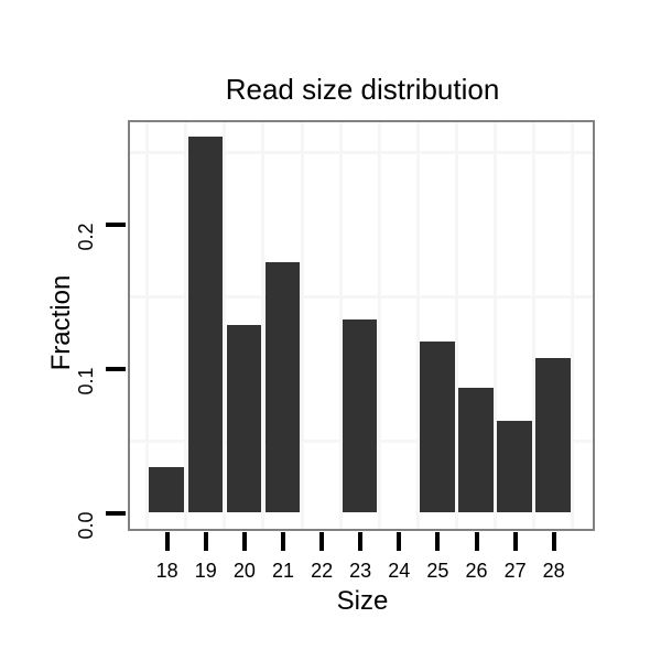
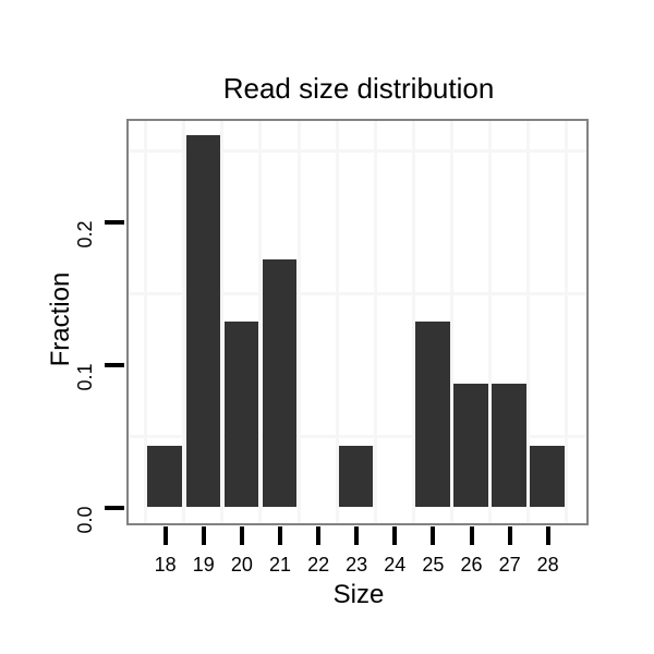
18: 0.032 -> 0.043
23: 0.134 -> 0.043
25: 0.119 -> 0.130
27: 0.064 -> 0.087
28: 0.107 -> 0.043
